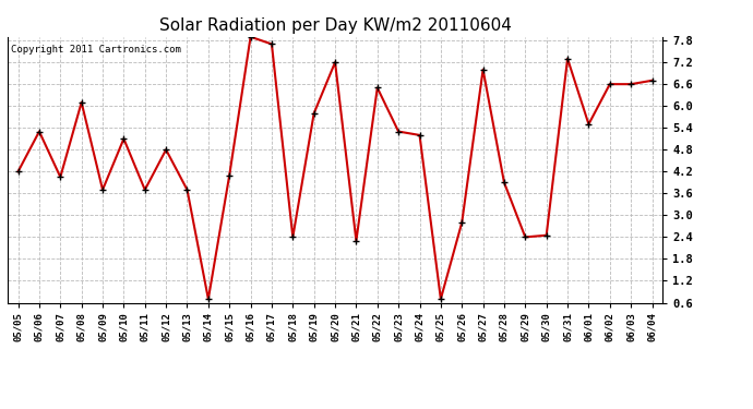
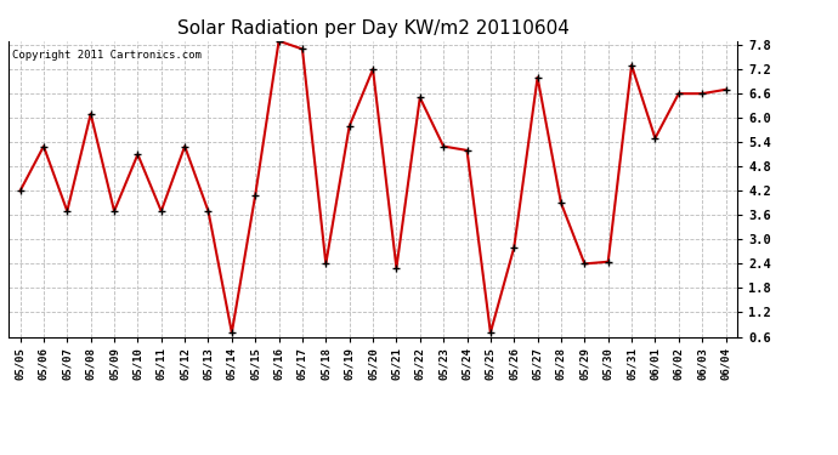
05/07: 4.05 -> 3.70
05/12: 4.80 -> 5.30
